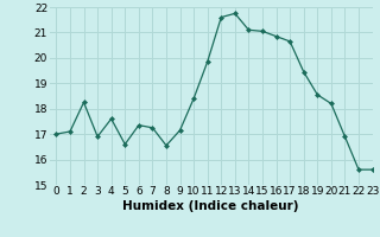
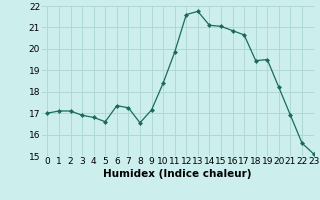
2: 18.25 -> 17.10
4: 17.60 -> 16.80
19: 18.55 -> 19.50
23: 15.60 -> 15.10
